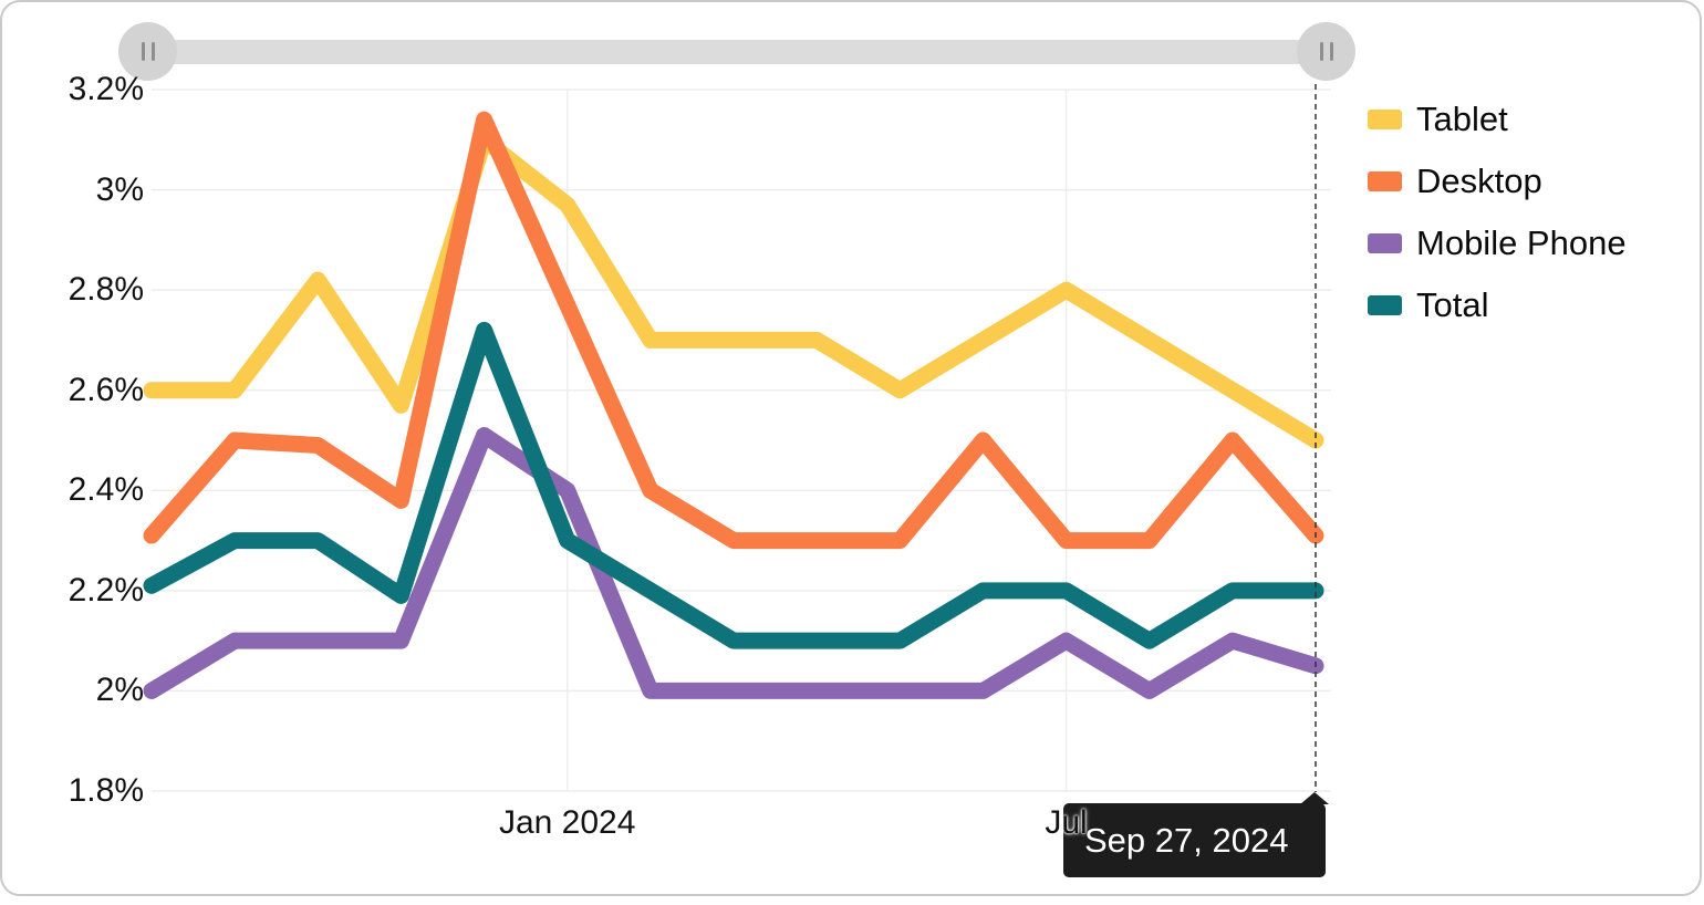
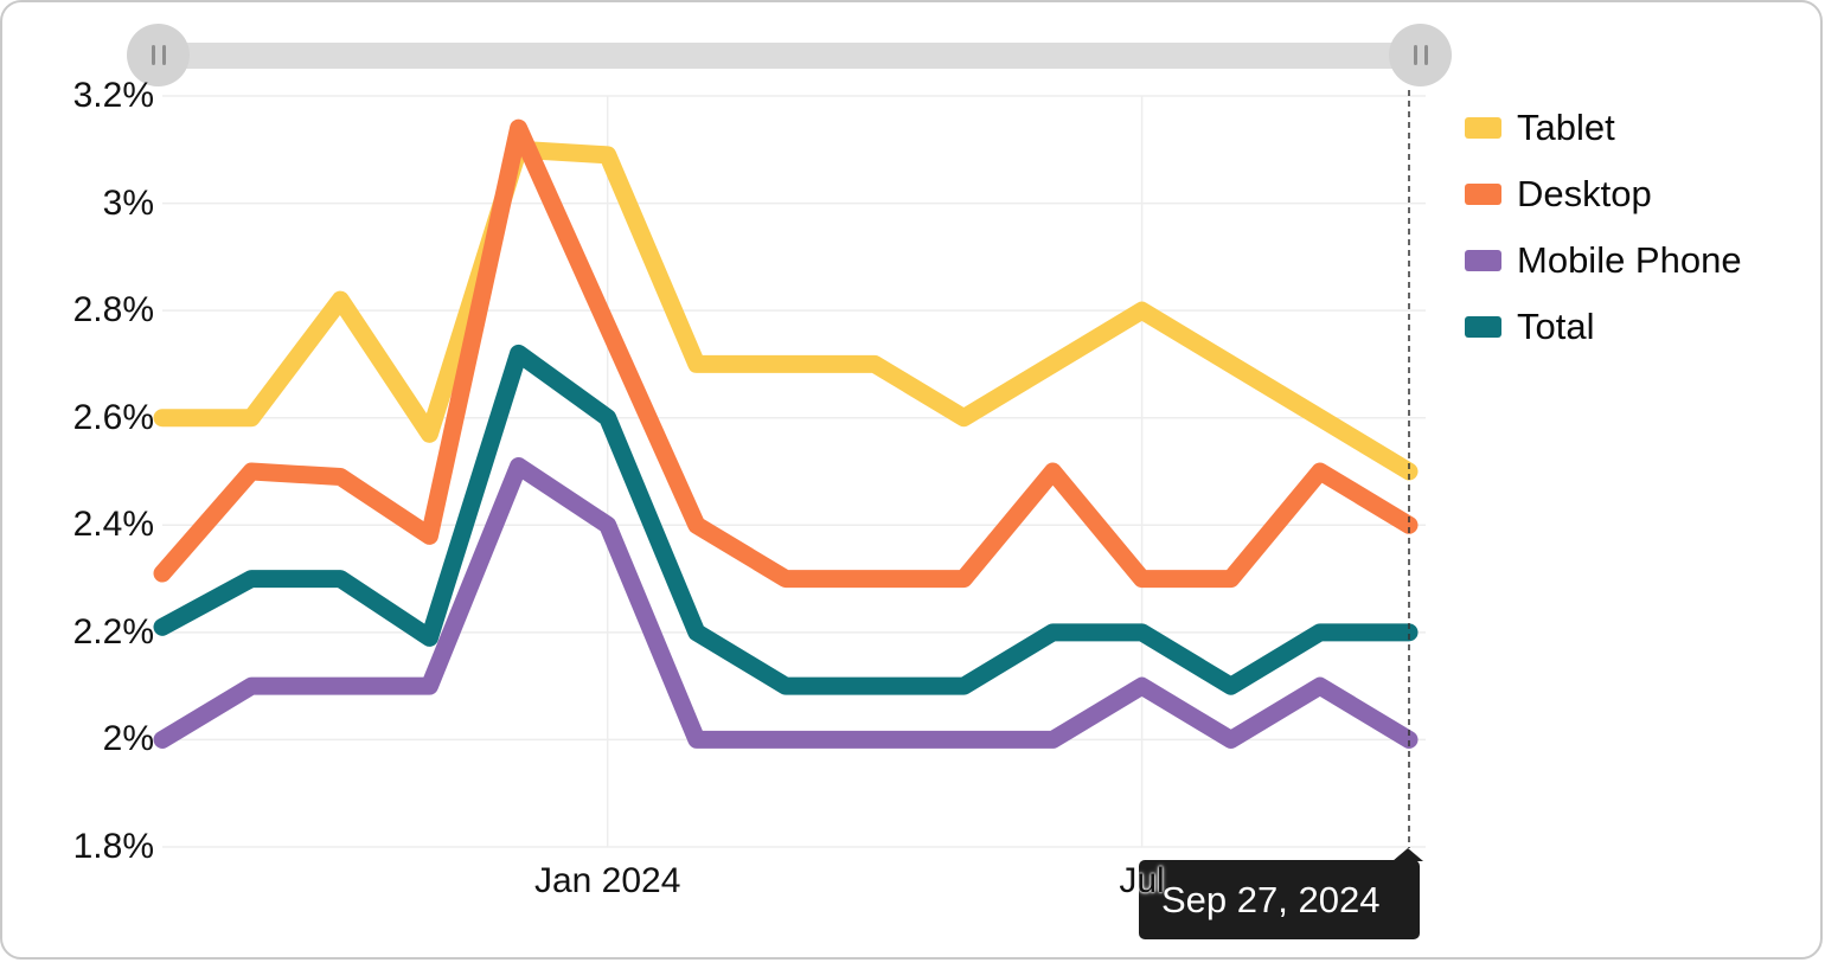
Tablet/Jan 2024: 2.97% -> 3.09%
Total/Jan 2024: 2.30% -> 2.60%
Desktop/Sep 27, 2024: 2.31% -> 2.40%
Mobile Phone/Sep 27, 2024: 2.05% -> 2.00%
